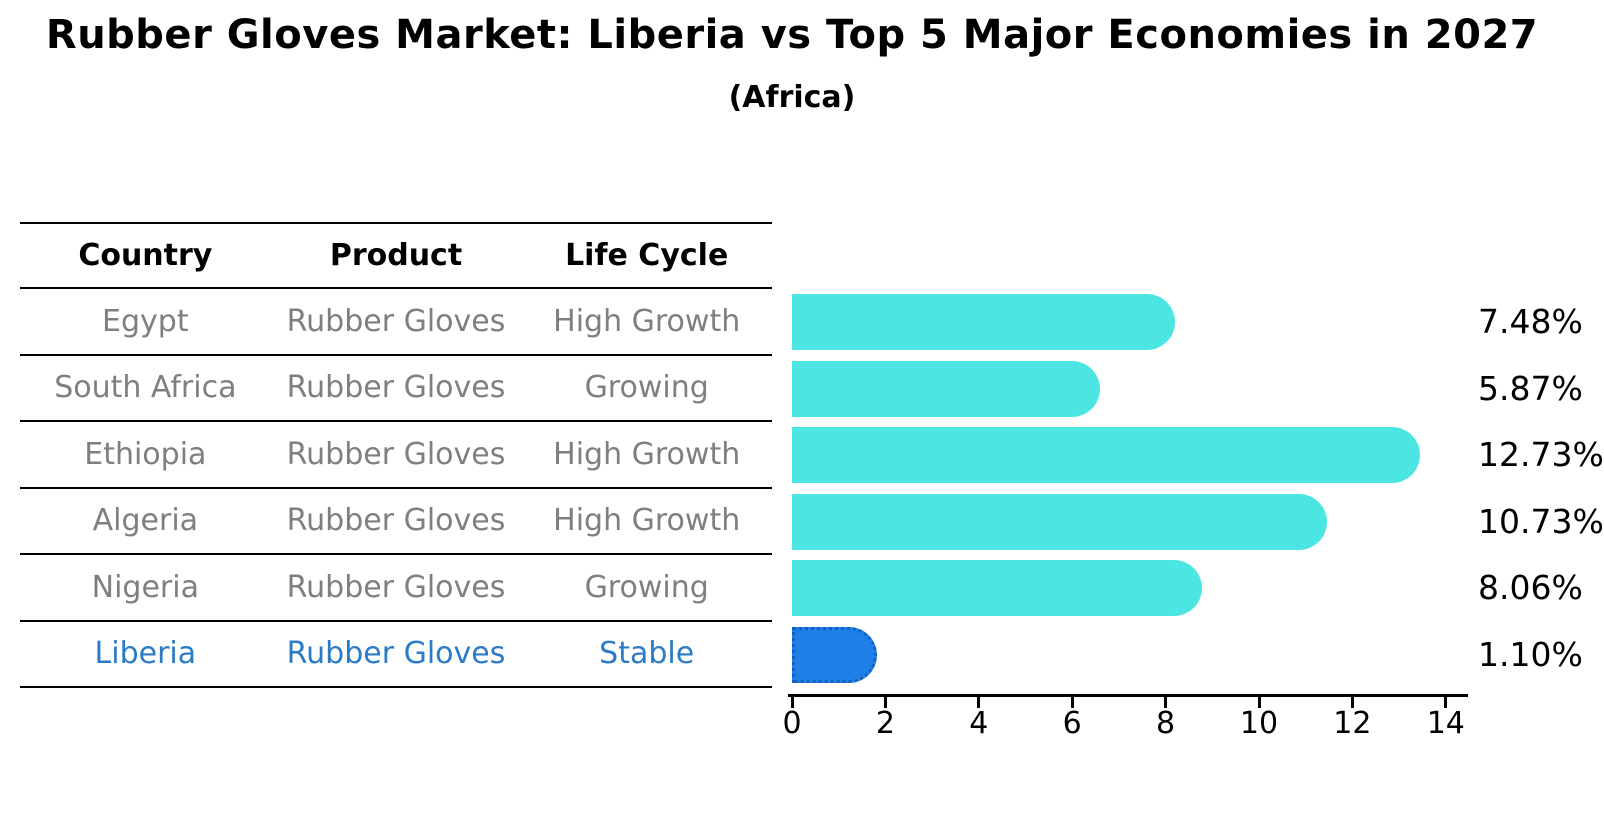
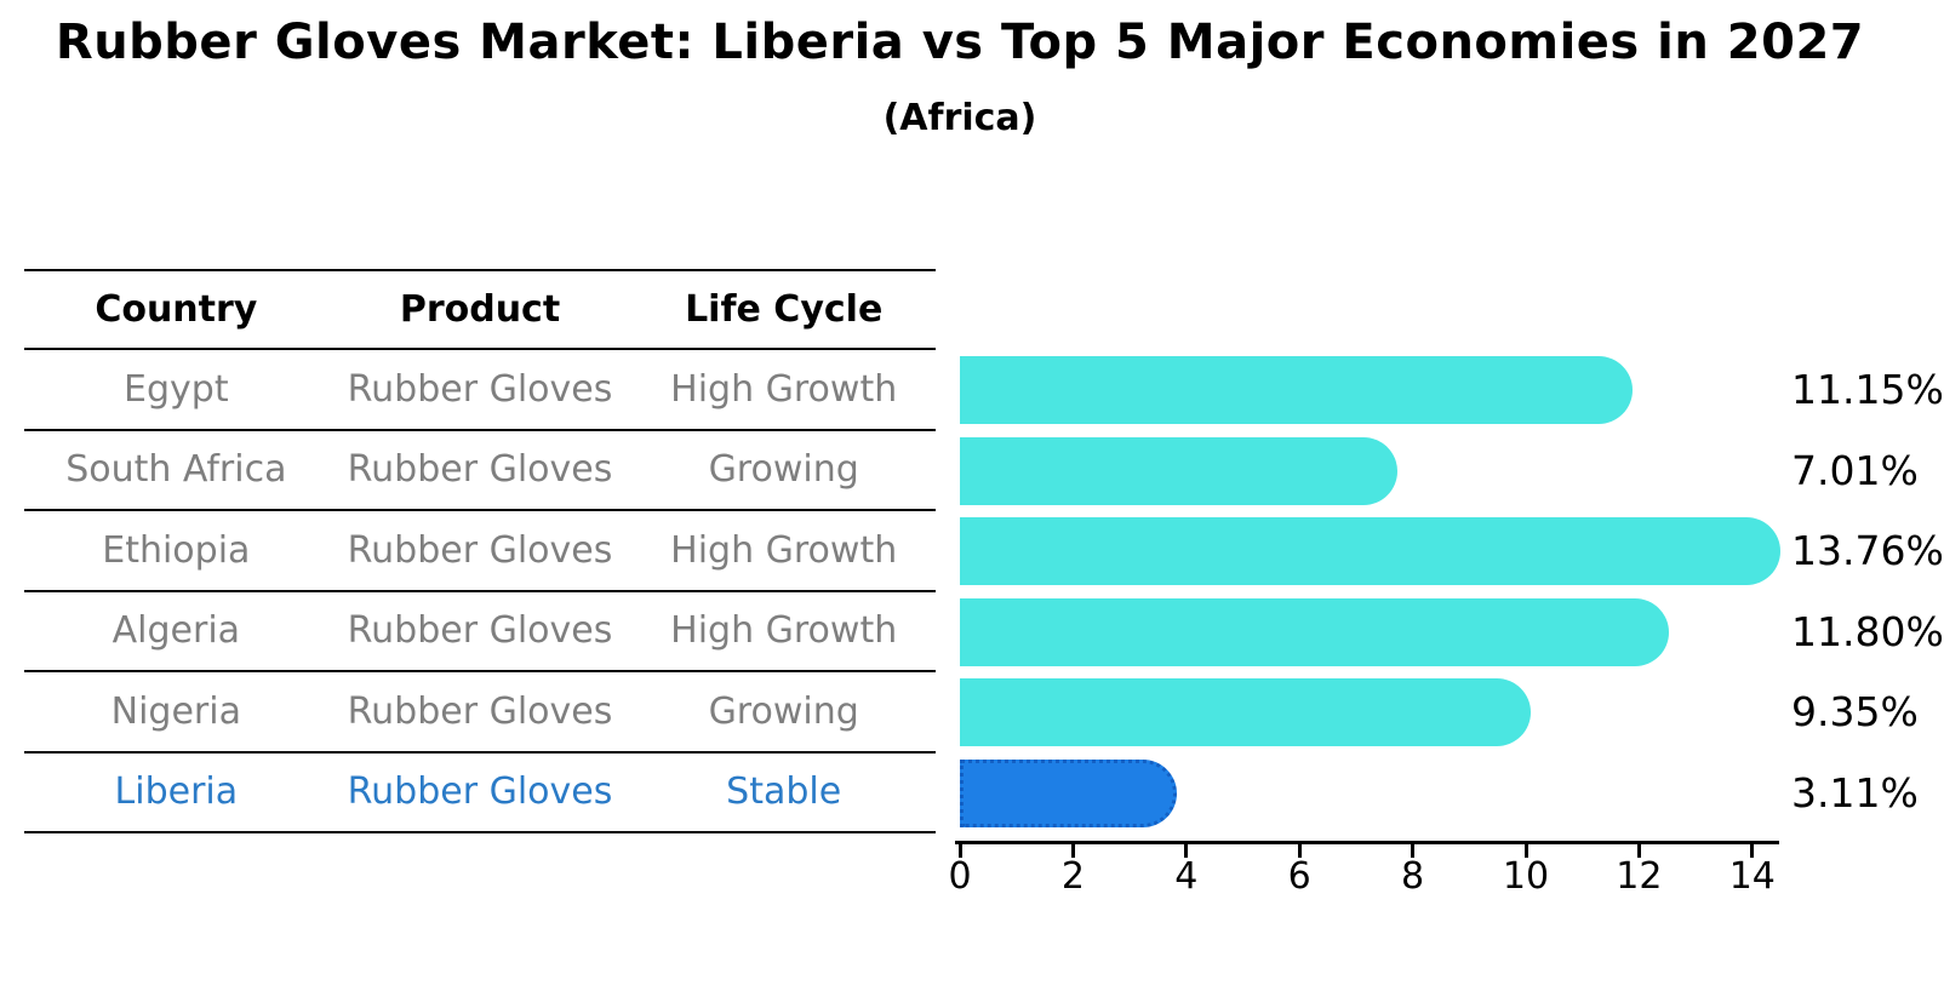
Egypt: 7.48% -> 11.15%
South Africa: 5.87% -> 7.01%
Ethiopia: 12.73% -> 13.76%
Algeria: 10.73% -> 11.80%
Nigeria: 8.06% -> 9.35%
Liberia: 1.10% -> 3.11%
